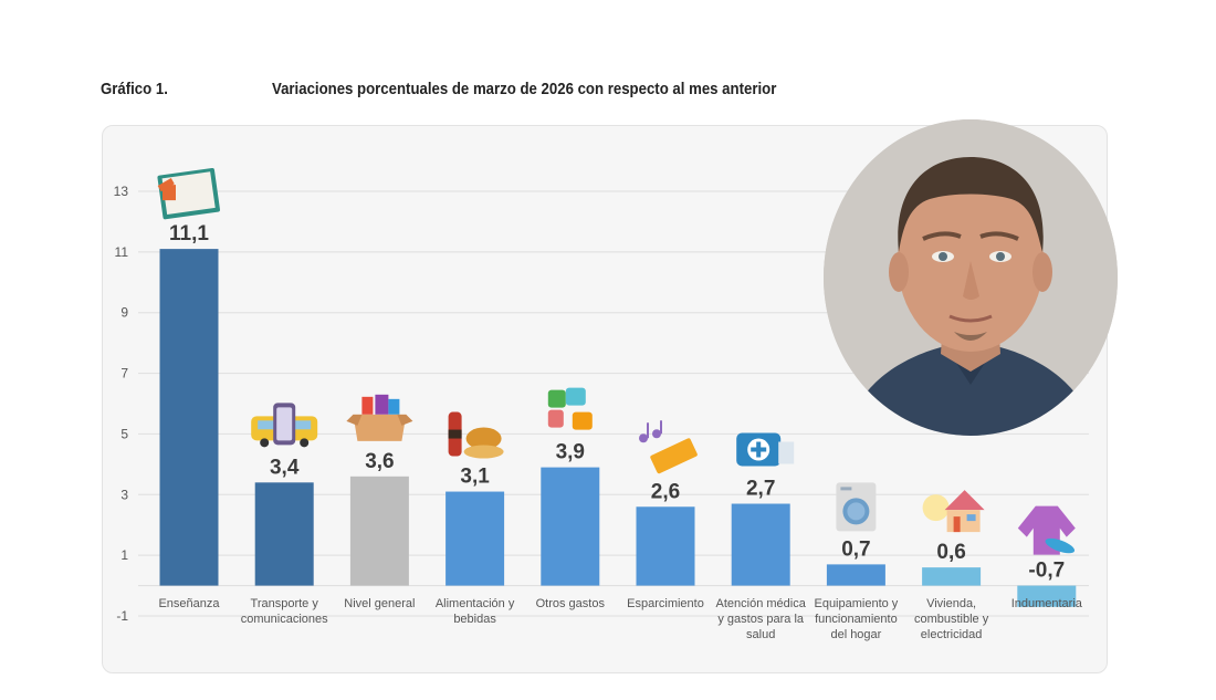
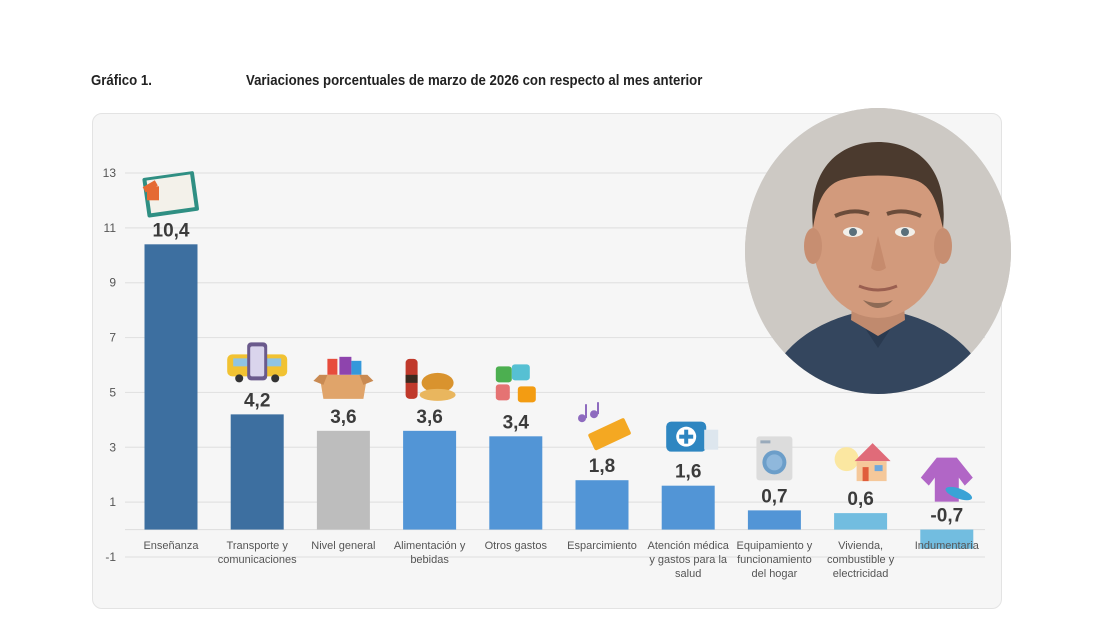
Enseñanza: 11,1 -> 10,4
Transporte y comunicaciones: 3,4 -> 4,2
Alimentación y bebidas: 3,1 -> 3,6
Otros gastos: 3,9 -> 3,4
Esparcimiento: 2,6 -> 1,8
Atención médica y gastos para la salud: 2,7 -> 1,6
